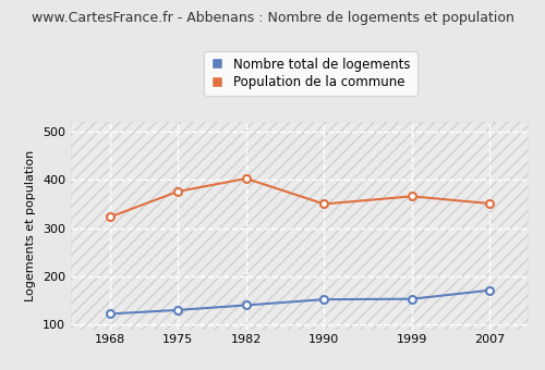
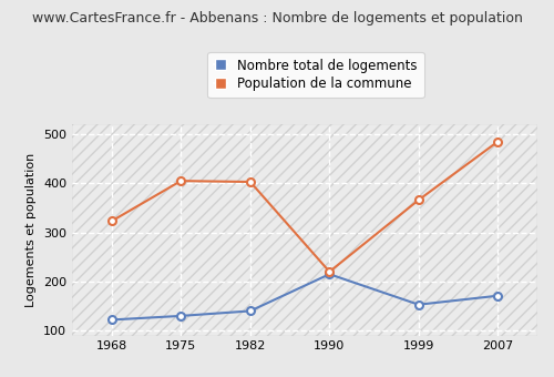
Population de la commune/1975: 376 -> 405
Nombre total de logements/1990: 152 -> 215
Population de la commune/1990: 350 -> 220
Population de la commune/2007: 351 -> 485
